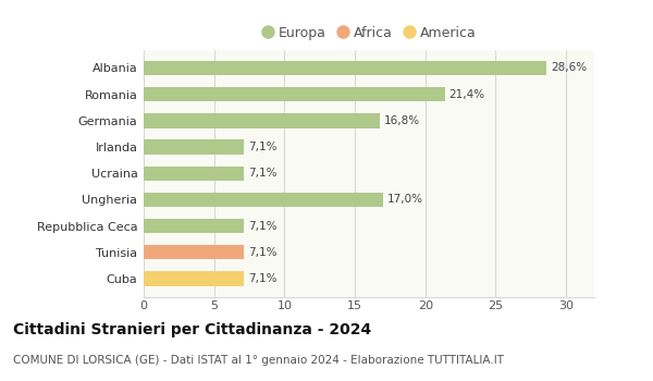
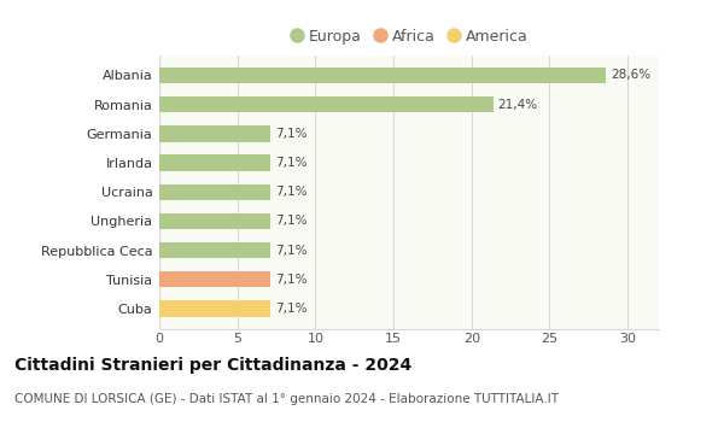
Germania: 16,8% -> 7,1%
Ungheria: 17,0% -> 7,1%
